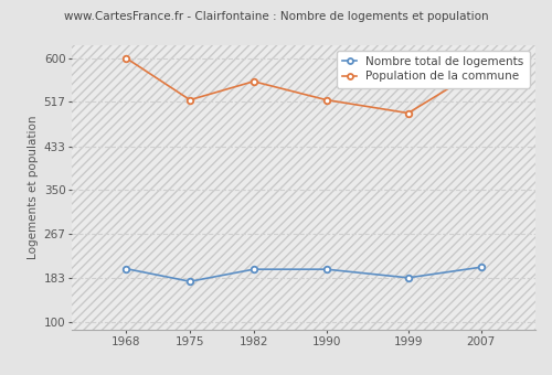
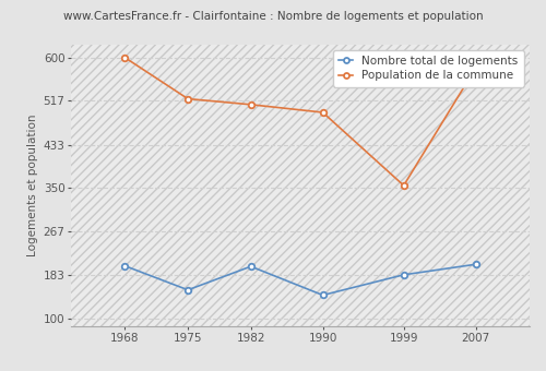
Nombre total de logements/1975: 177 -> 155
Population de la commune/1982: 556 -> 510
Nombre total de logements/1990: 200 -> 145
Population de la commune/1990: 521 -> 495
Population de la commune/1999: 496 -> 355
